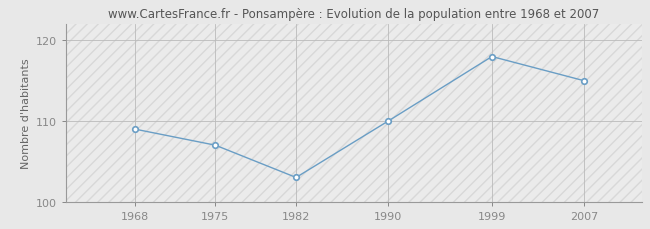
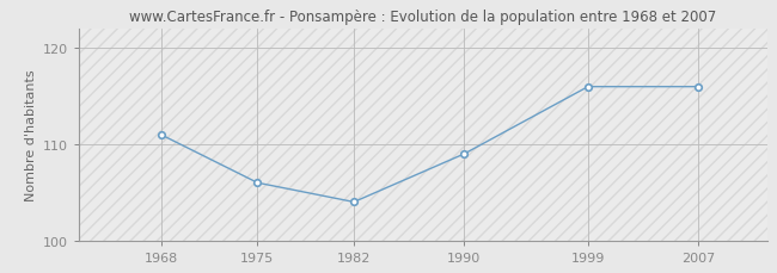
1968: 109 -> 111
1975: 107 -> 106
1982: 103 -> 104
1990: 110 -> 109
1999: 118 -> 116
2007: 115 -> 116
